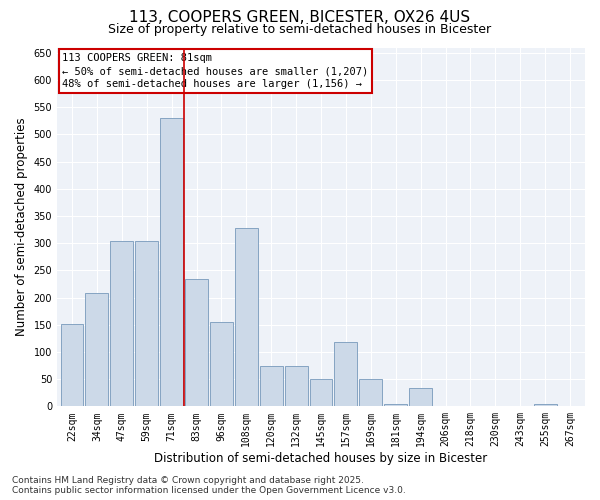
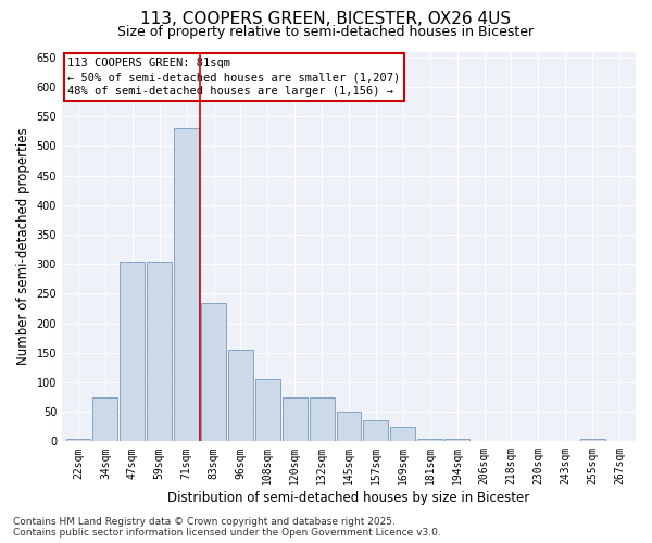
22sqm: 152 -> 5
34sqm: 208 -> 75
108sqm: 328 -> 105
157sqm: 118 -> 35
169sqm: 50 -> 25
194sqm: 34 -> 5
